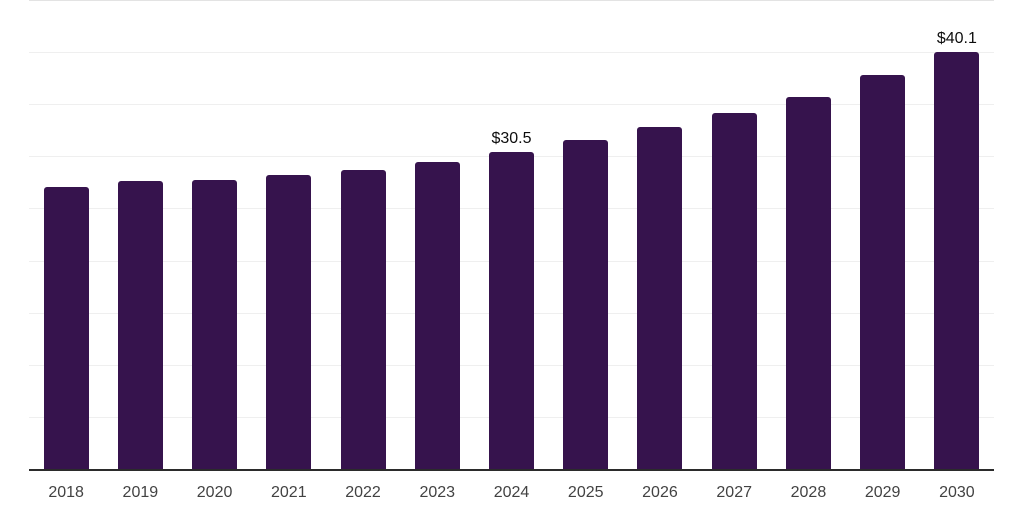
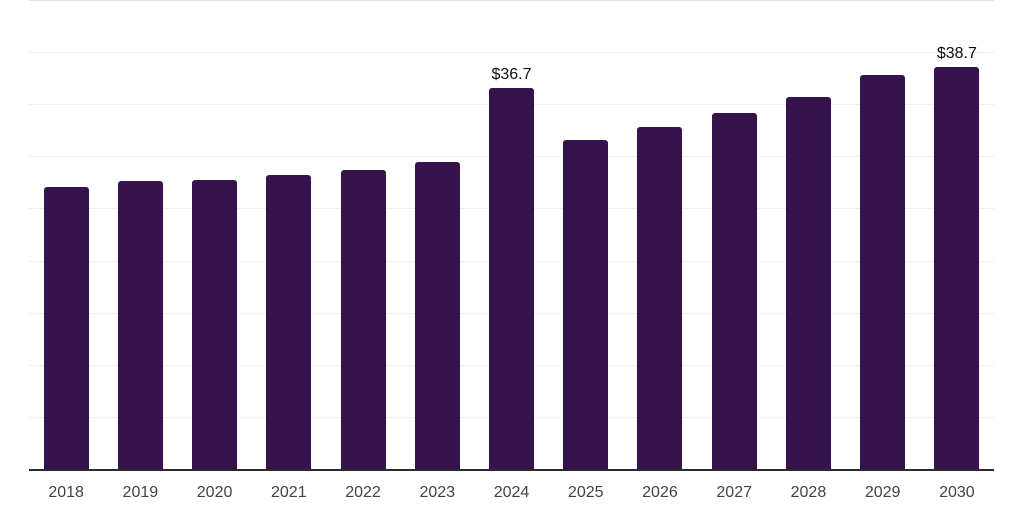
2024: $30.5 -> $36.7
2030: $40.1 -> $38.7
